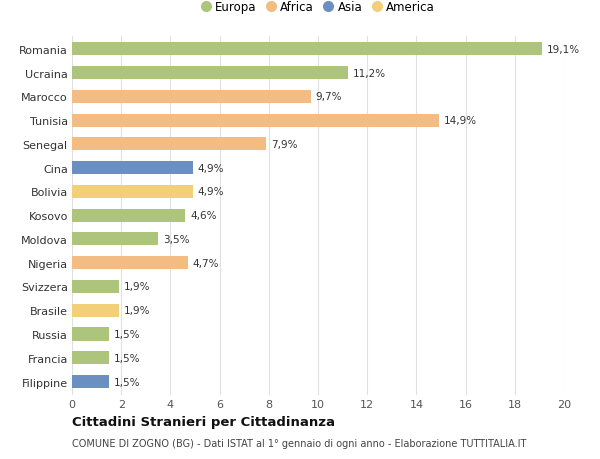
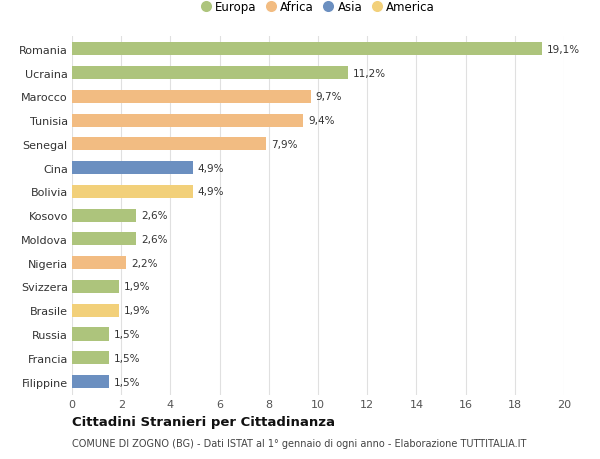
Tunisia: 14,9% -> 9,4%
Kosovo: 4,6% -> 2,6%
Moldova: 3,5% -> 2,6%
Nigeria: 4,7% -> 2,2%
